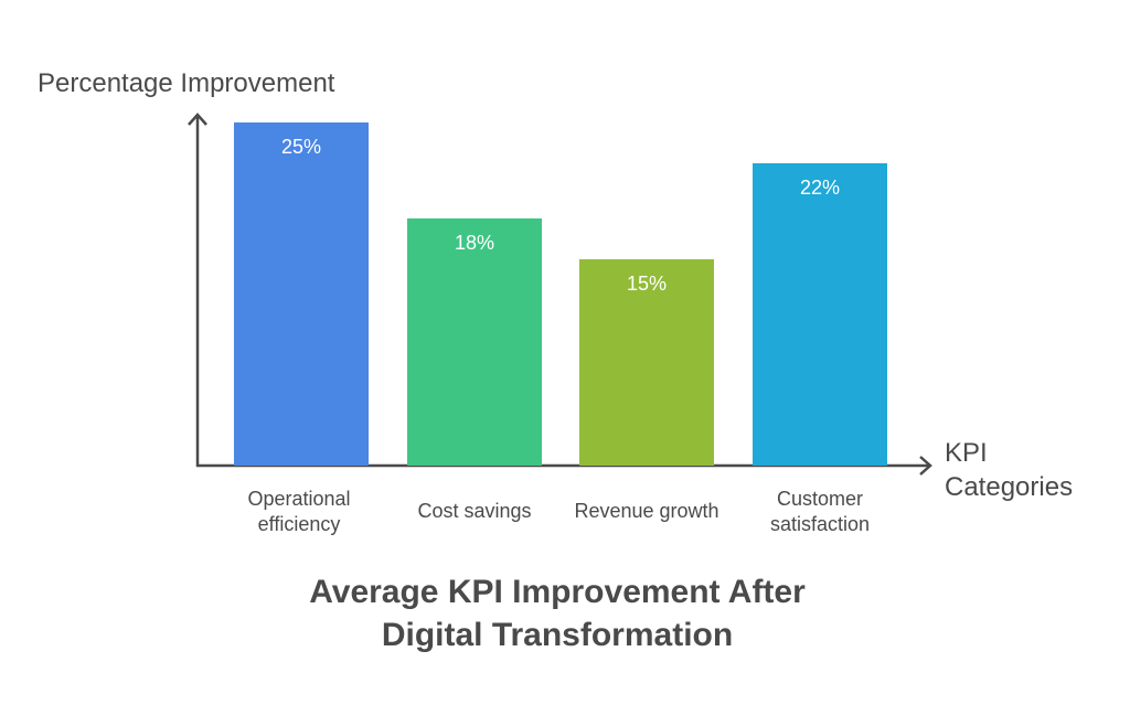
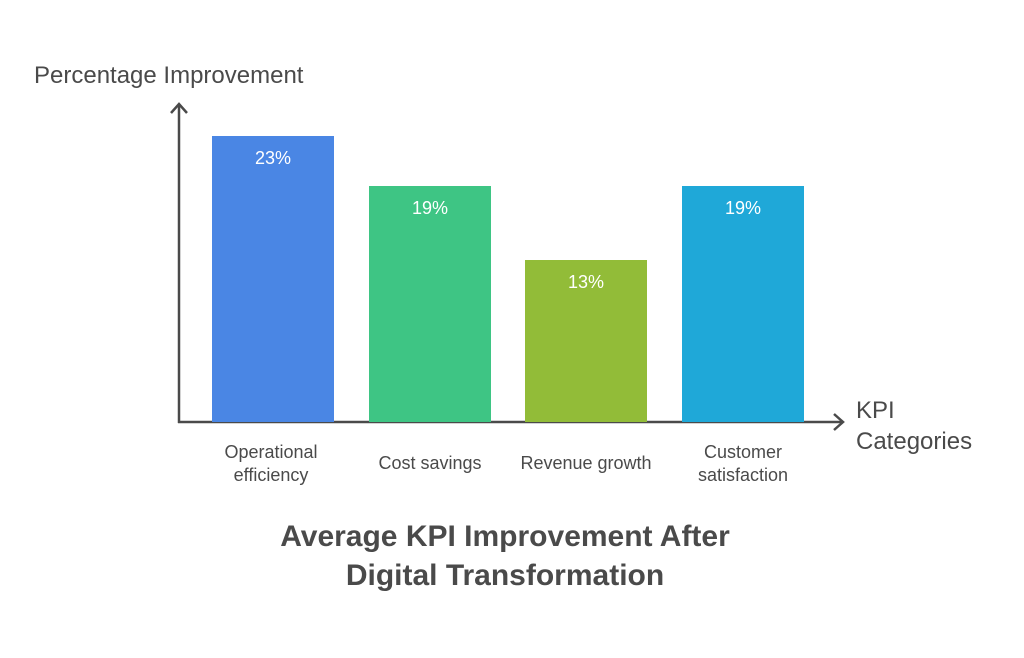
Operational efficiency: 25% -> 23%
Cost savings: 18% -> 19%
Revenue growth: 15% -> 13%
Customer satisfaction: 22% -> 19%
